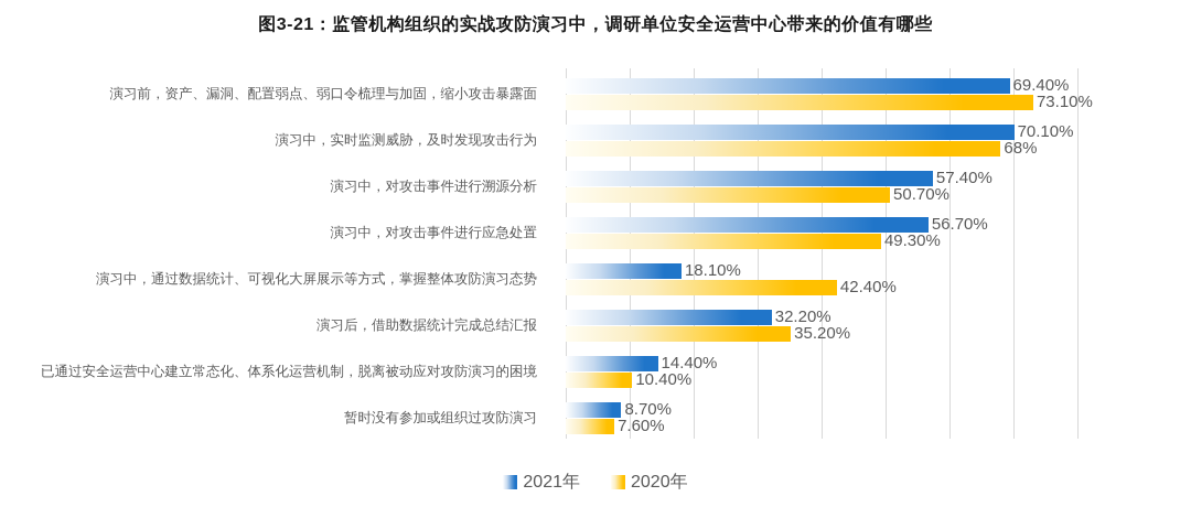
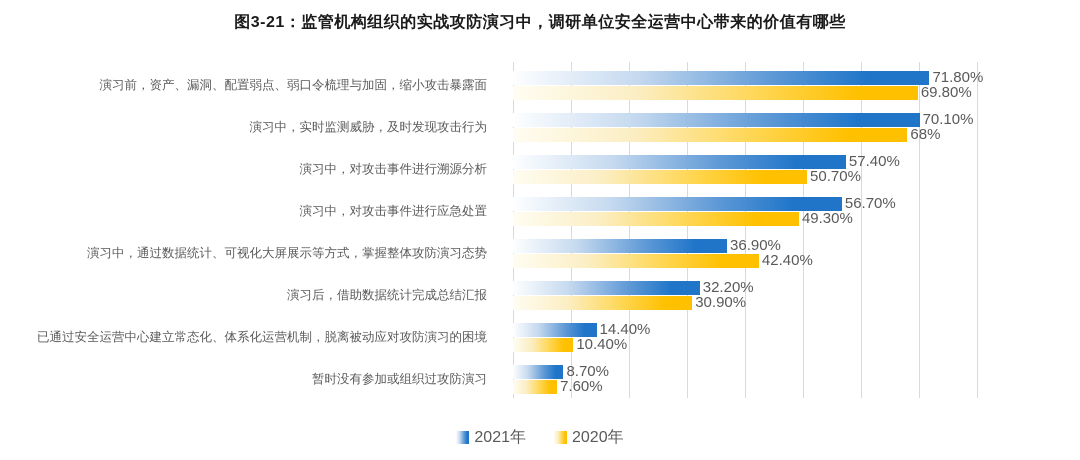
2021年/演习前，资产、漏洞、配置弱点、弱口令梳理与加固，缩小攻击暴露面: 69.40% -> 71.80%
2020年/演习前，资产、漏洞、配置弱点、弱口令梳理与加固，缩小攻击暴露面: 73.10% -> 69.80%
2021年/演习中，通过数据统计、可视化大屏展示等方式，掌握整体攻防演习态势: 18.10% -> 36.90%
2020年/演习后，借助数据统计完成总结汇报: 35.20% -> 30.90%
